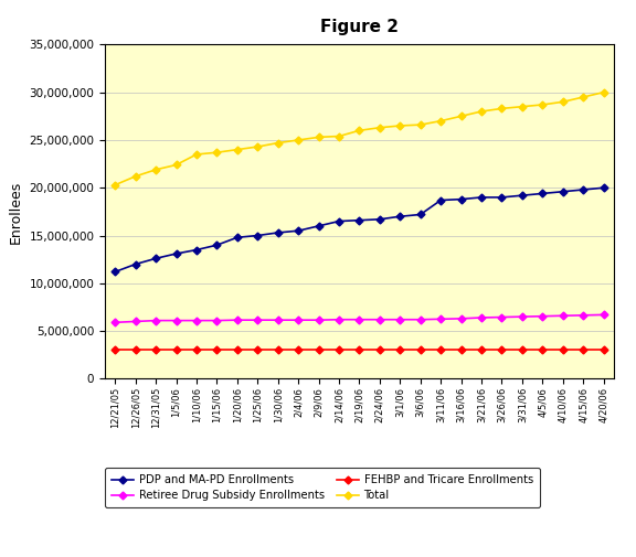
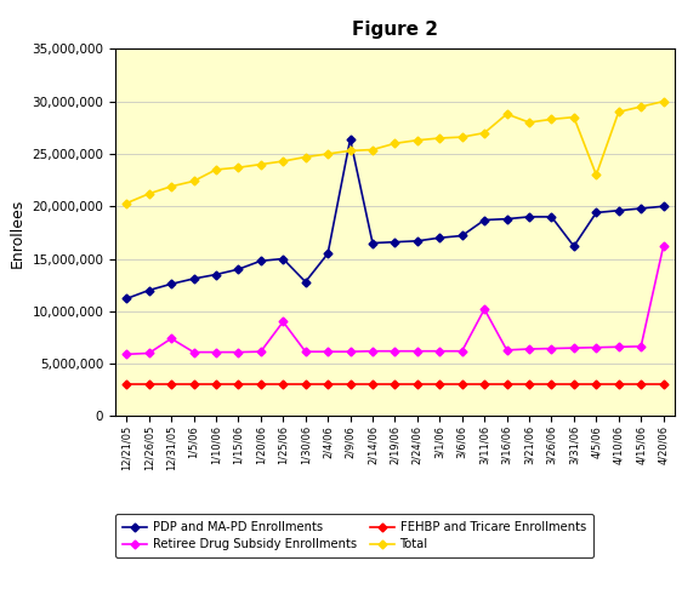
Retiree Drug Subsidy Enrollments/12/31/05: 6,100,000 -> 7,400,000
Retiree Drug Subsidy Enrollments/1/25/06: 6,200,000 -> 9,000,000
PDP and MA-PD Enrollments/1/30/06: 15,300,000 -> 12,800,000
PDP and MA-PD Enrollments/2/9/06: 16,000,000 -> 26,400,000
Retiree Drug Subsidy Enrollments/3/11/06: 6,200,000 -> 10,200,000
Total/3/16/06: 27,500,000 -> 28,800,000
PDP and MA-PD Enrollments/3/31/06: 19,200,000 -> 16,200,000
Total/4/5/06: 28,700,000 -> 23,000,000
Retiree Drug Subsidy Enrollments/4/20/06: 6,700,000 -> 16,200,000
